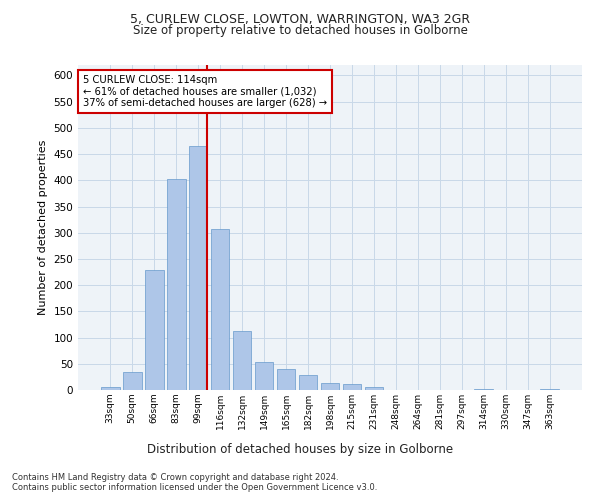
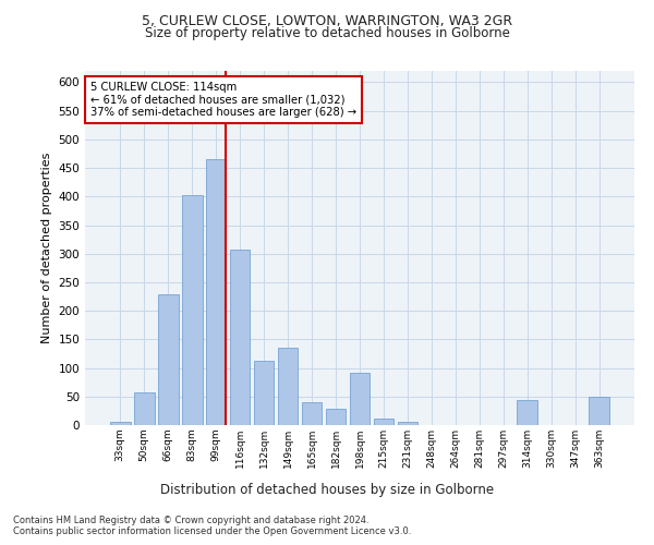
50sqm: 35 -> 58
149sqm: 54 -> 136
198sqm: 14 -> 92
314sqm: 2 -> 44
363sqm: 2 -> 50
